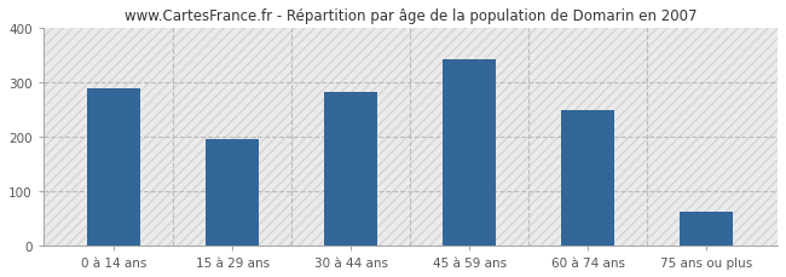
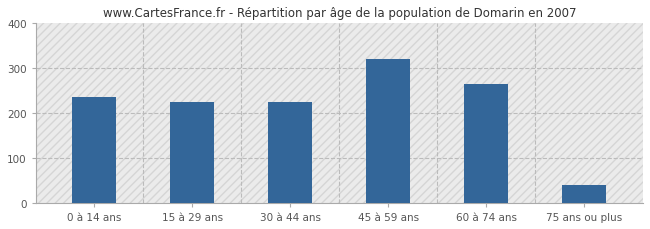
0 à 14 ans: 288 -> 235
15 à 29 ans: 195 -> 225
30 à 44 ans: 282 -> 225
45 à 59 ans: 341 -> 320
60 à 74 ans: 249 -> 265
75 ans ou plus: 63 -> 40
